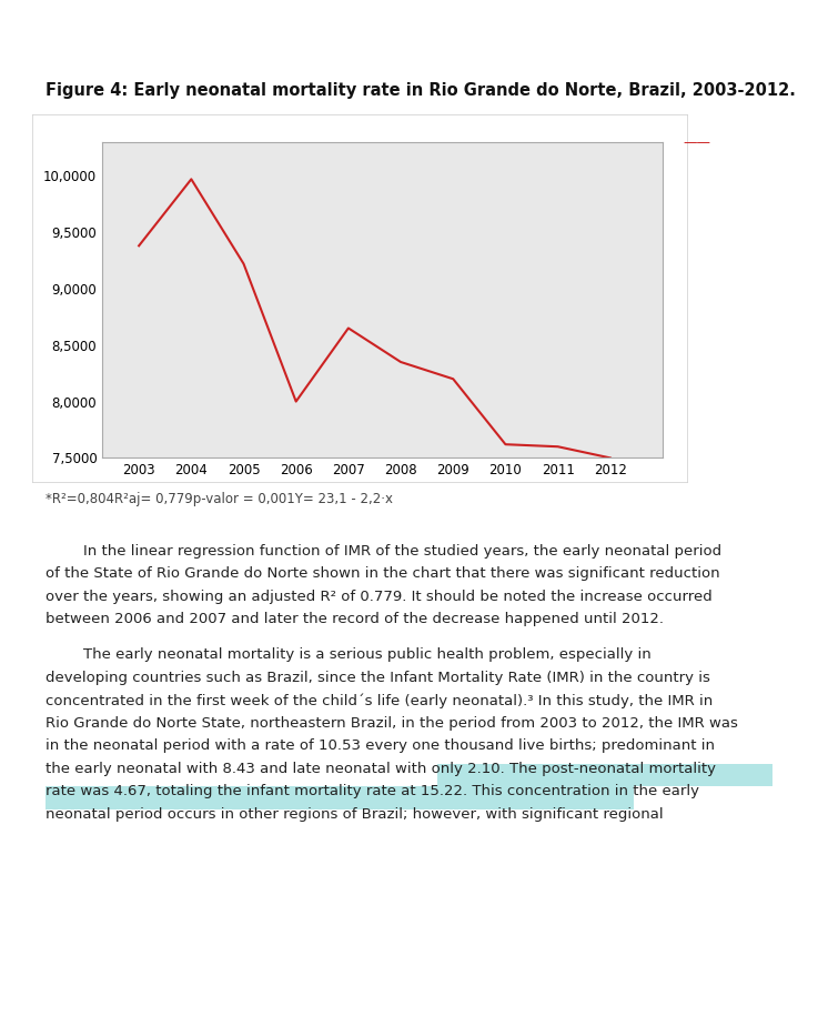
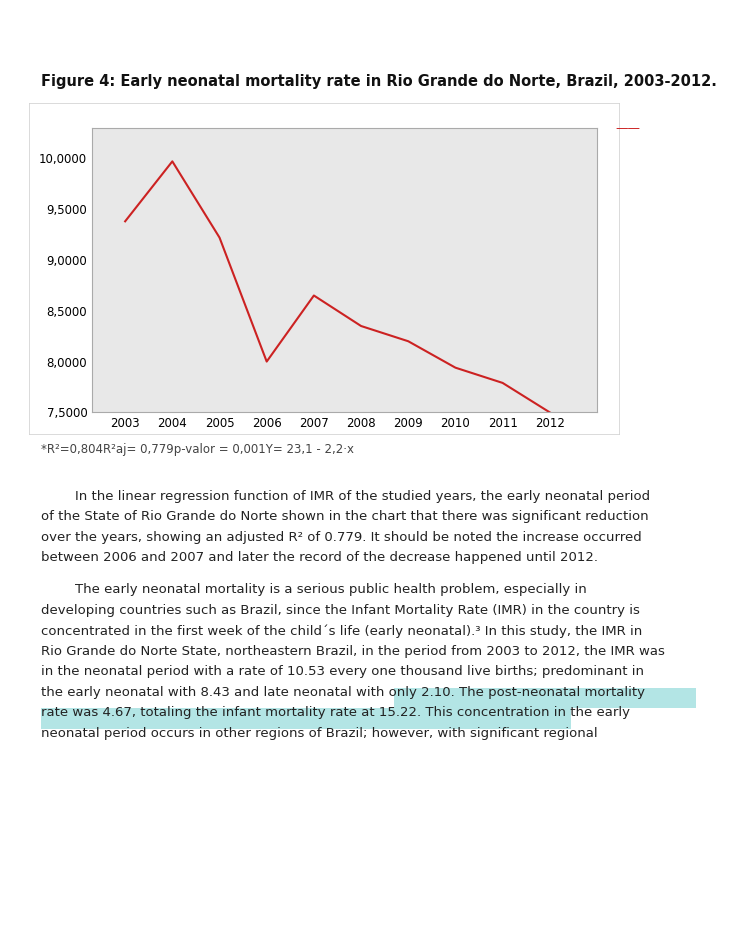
2010: 7,62 -> 7,94
2011: 7,60 -> 7,79
